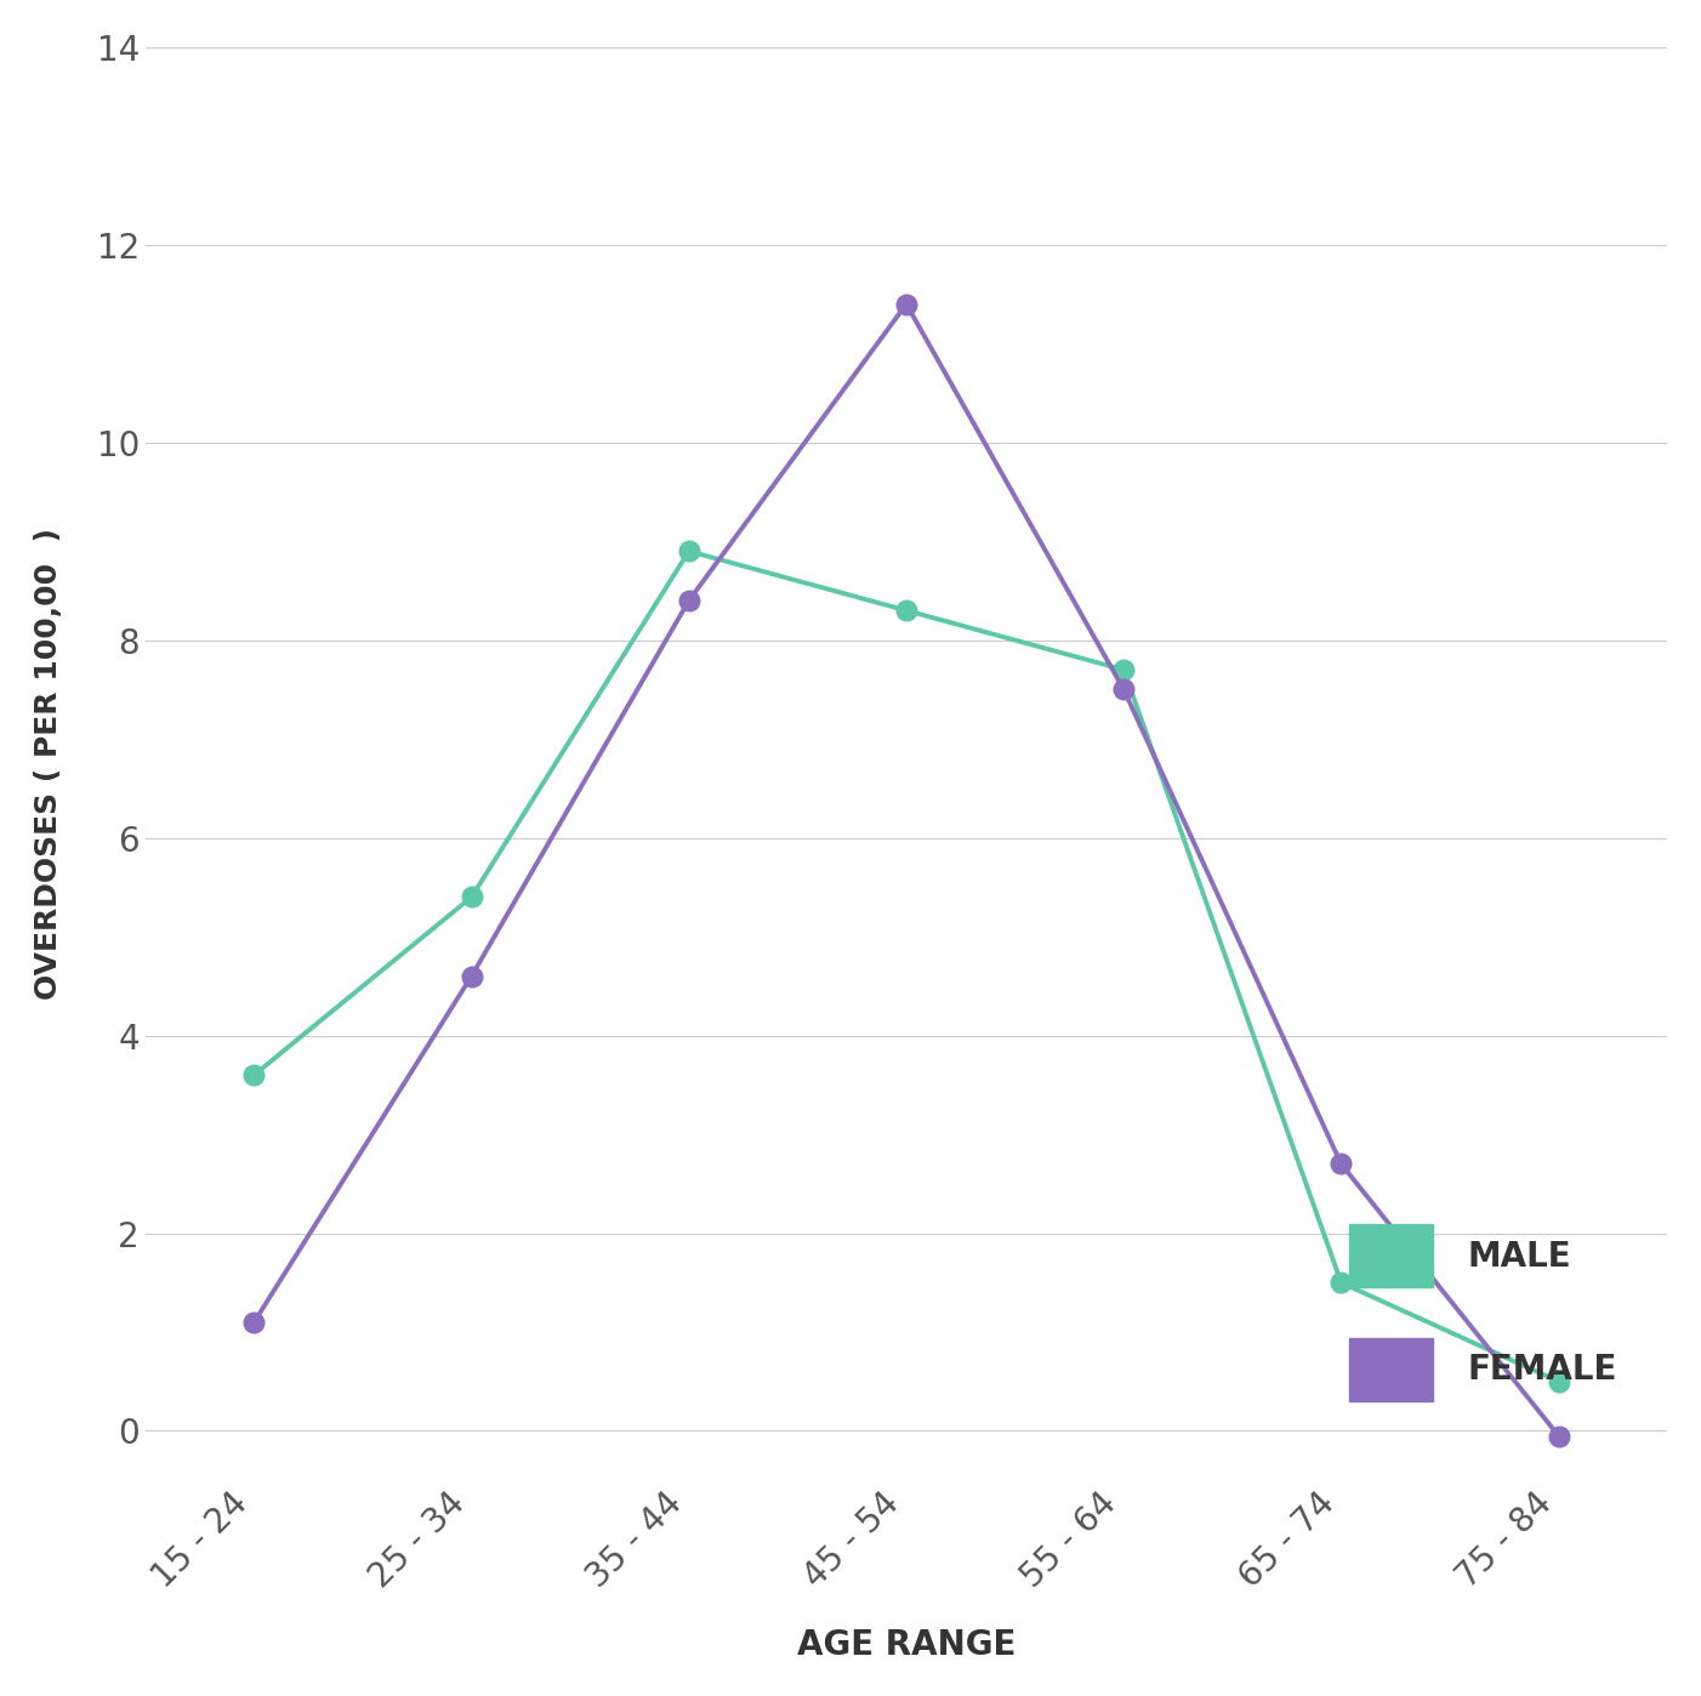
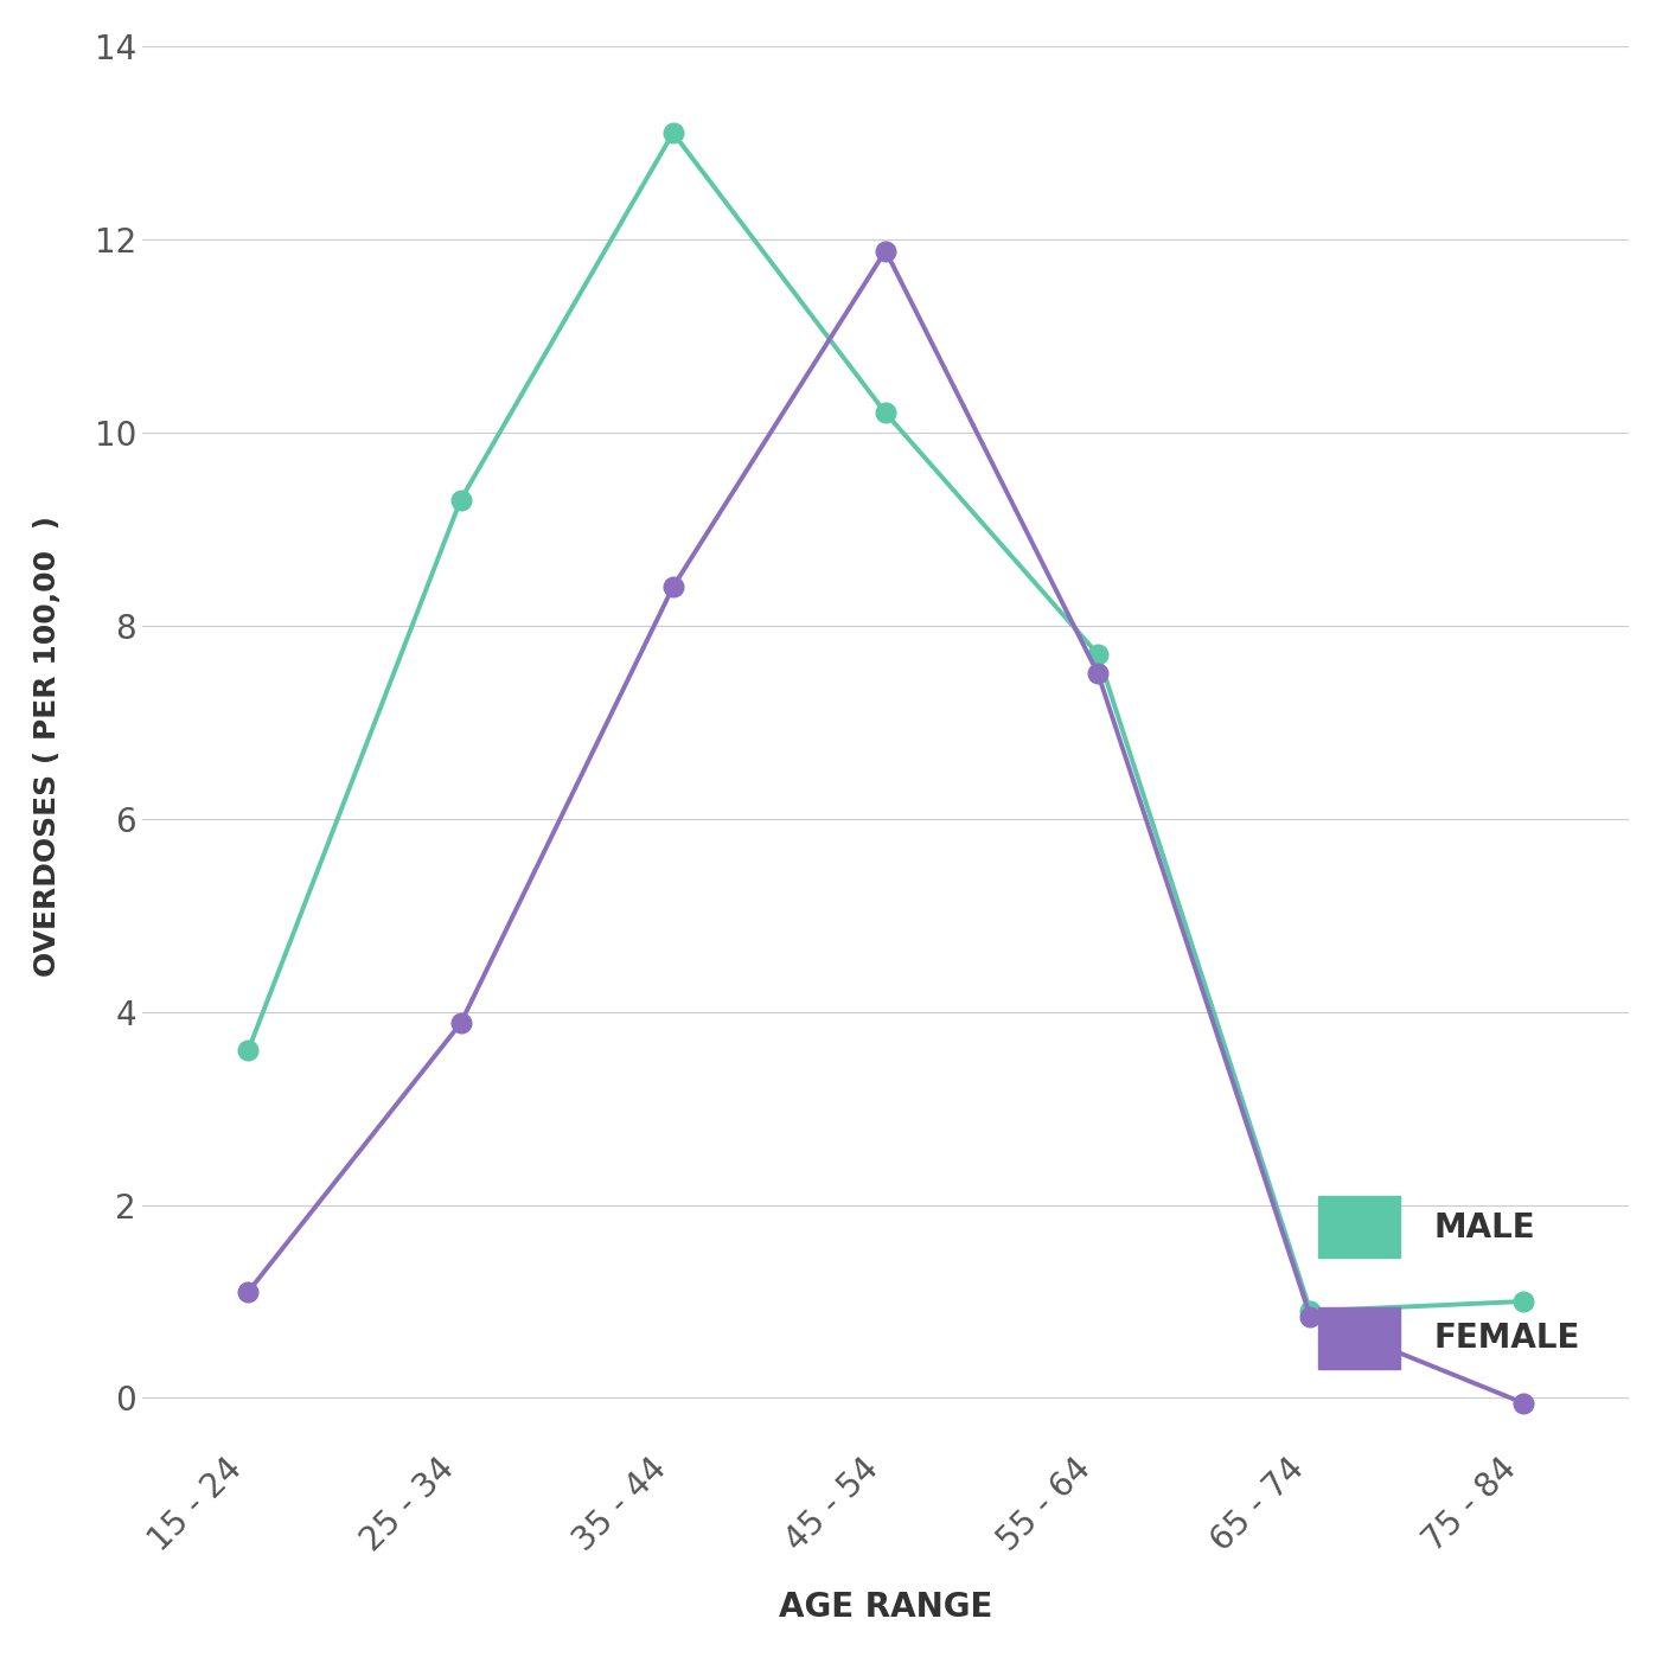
MALE/25 - 34: 5.4 -> 9.3
FEMALE/25 - 34: 4.60 -> 3.88
MALE/35 - 44: 8.9 -> 13.1
MALE/45 - 54: 8.3 -> 10.2
FEMALE/45 - 54: 11.40 -> 11.88
MALE/65 - 74: 1.5 -> 0.9
FEMALE/65 - 74: 2.70 -> 0.84
MALE/75 - 84: 0.5 -> 1.0
